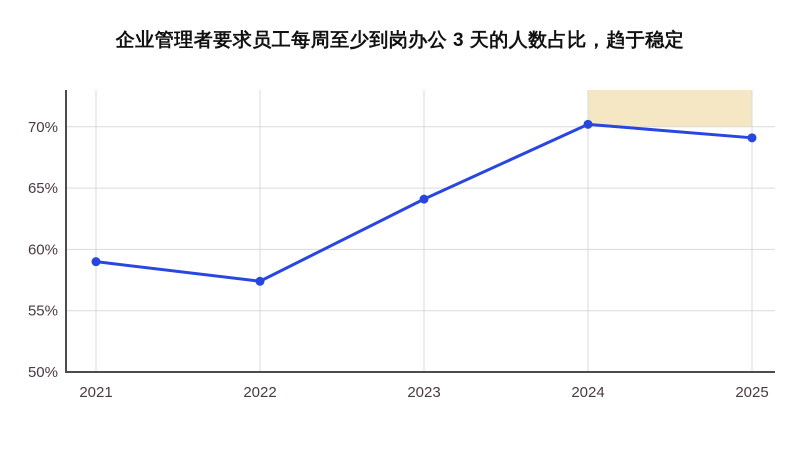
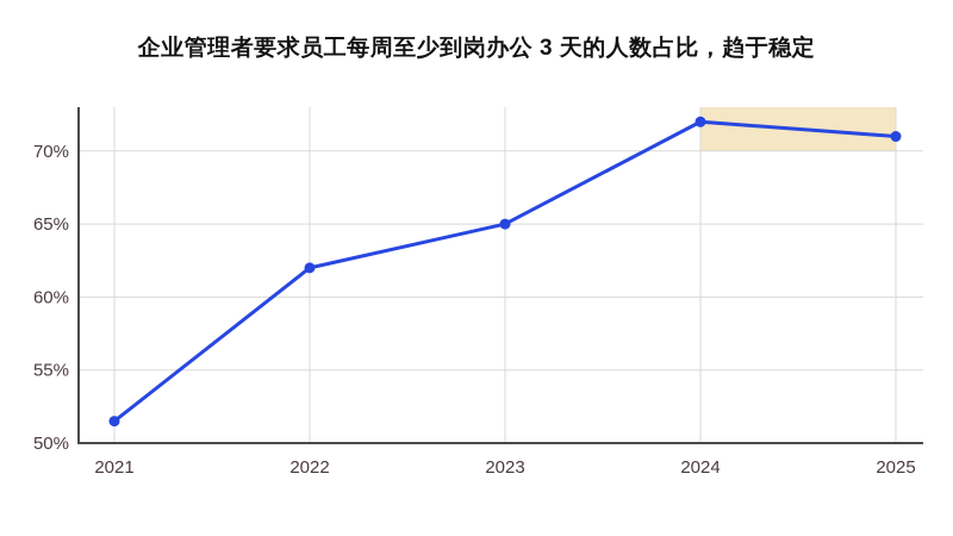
2021: 59.0% -> 51.5%
2022: 57.4% -> 62.0%
2023: 64.1% -> 65.0%
2024: 70.2% -> 72.0%
2025: 69.1% -> 71.0%
